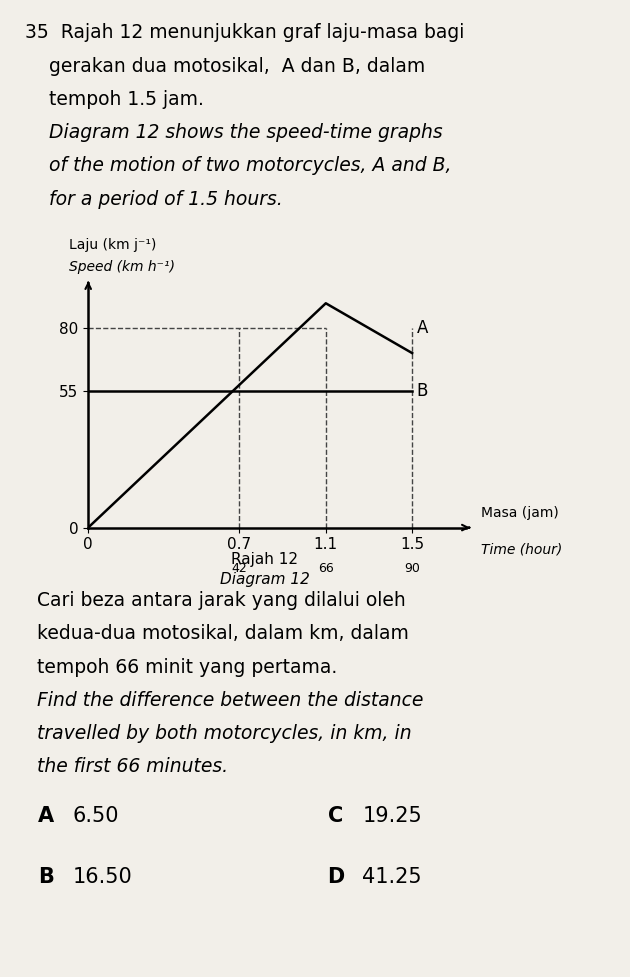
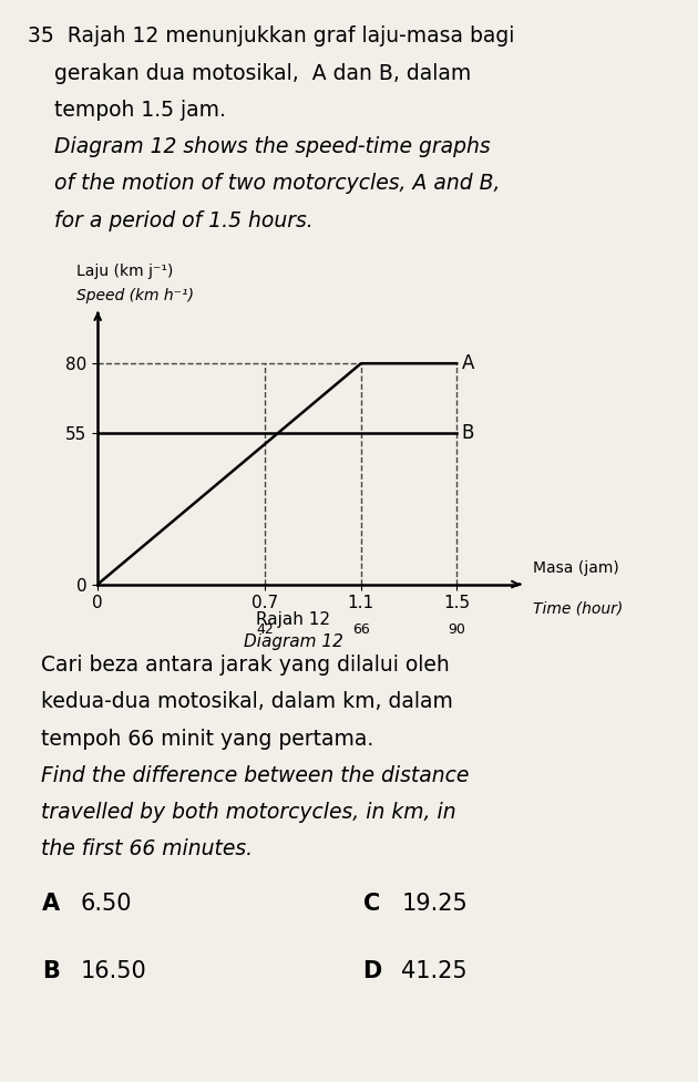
1.1: 90 -> 80
1.5: 70 -> 80
